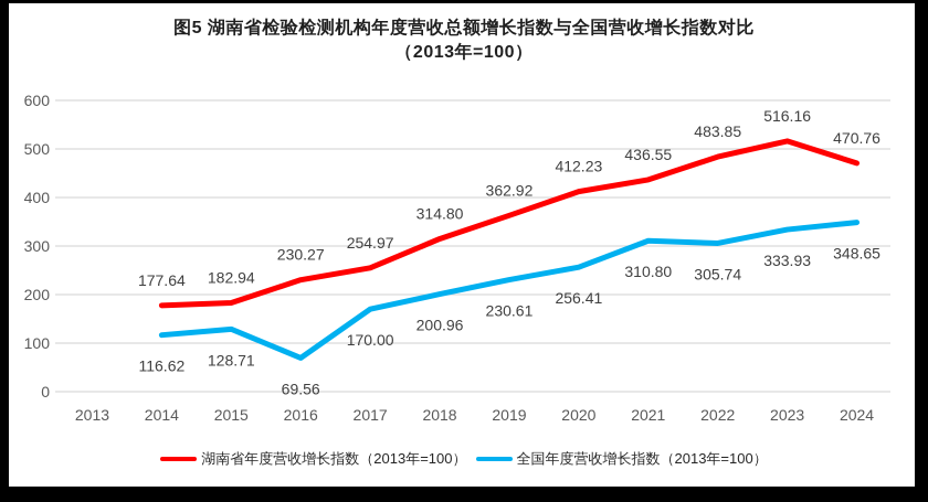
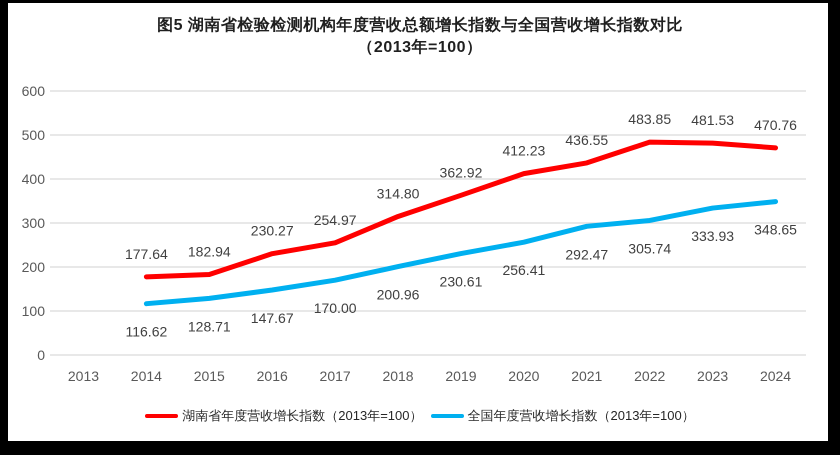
全国年度营收增长指数（2013年=100）/2016: 69.56 -> 147.67
全国年度营收增长指数（2013年=100）/2021: 310.80 -> 292.47
湖南省年度营收增长指数（2013年=100）/2023: 516.16 -> 481.53
